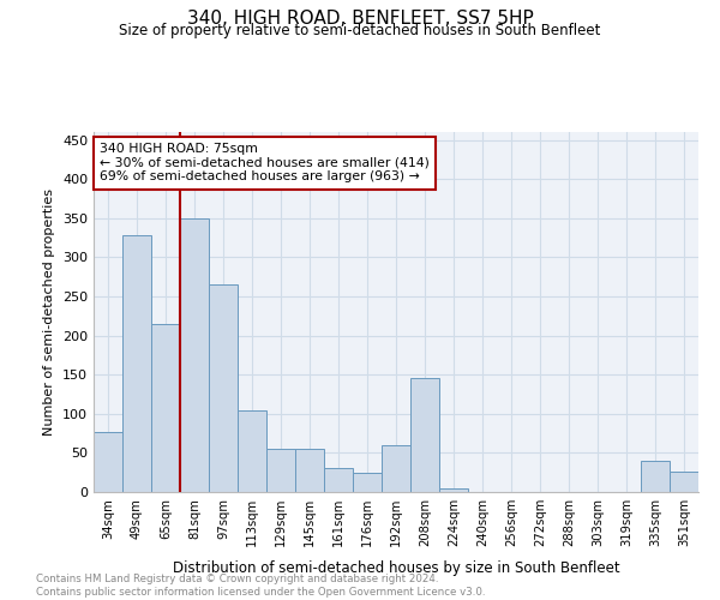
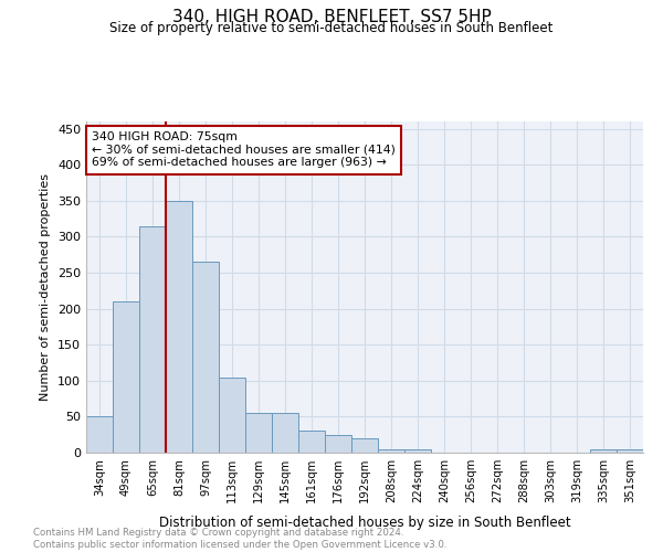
34sqm: 76 -> 50
49sqm: 328 -> 210
65sqm: 214 -> 315
192sqm: 60 -> 20
208sqm: 146 -> 5
335sqm: 40 -> 5
351sqm: 26 -> 5
